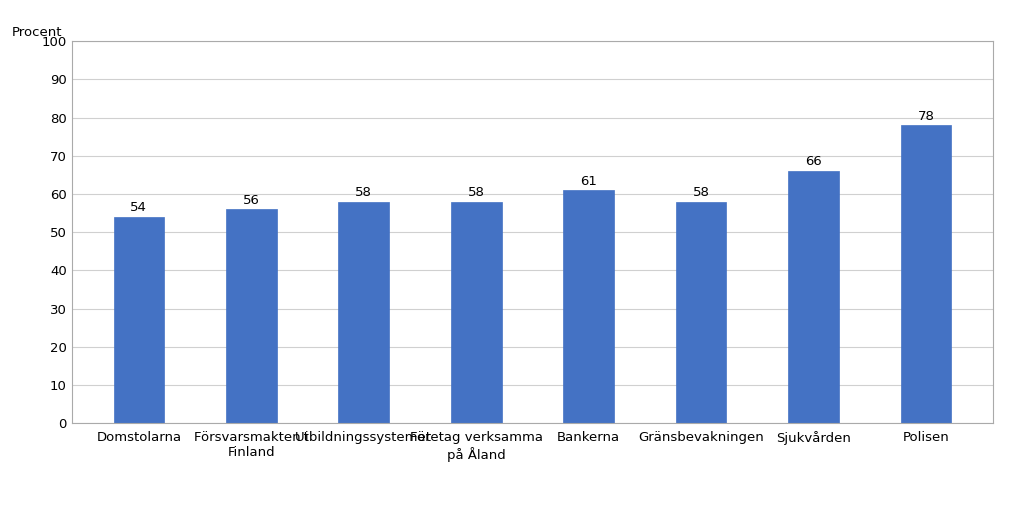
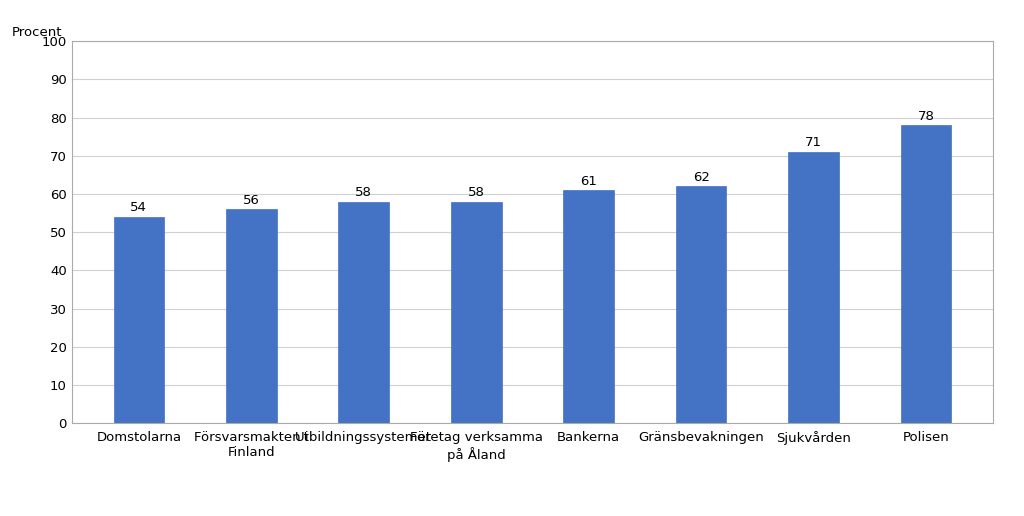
Gränsbevakningen: 58 -> 62
Sjukvården: 66 -> 71
